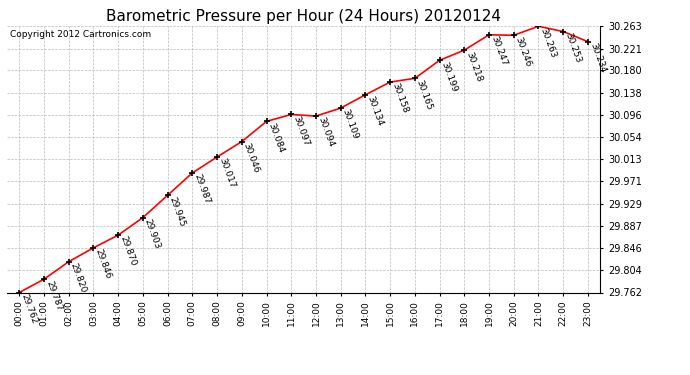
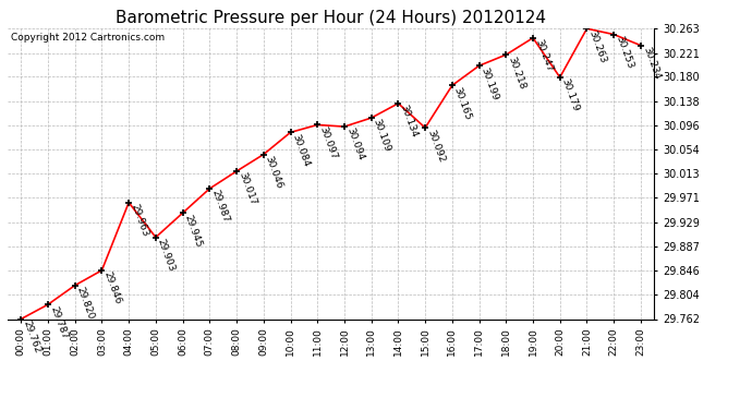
04:00: 29.870 -> 29.963
15:00: 30.158 -> 30.092
20:00: 30.246 -> 30.179
